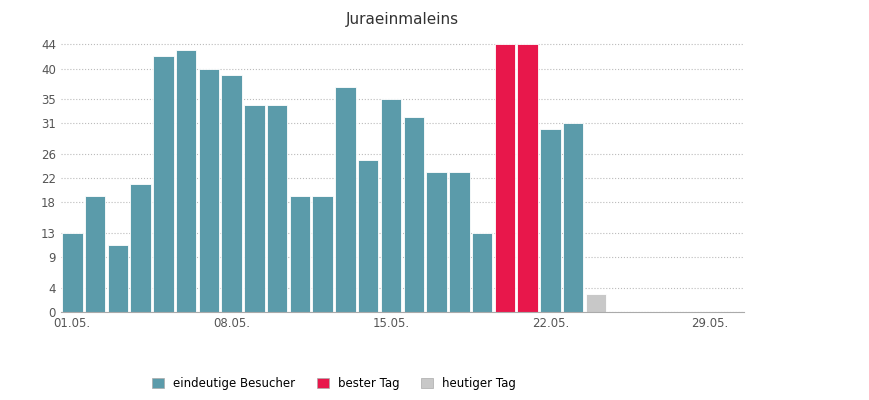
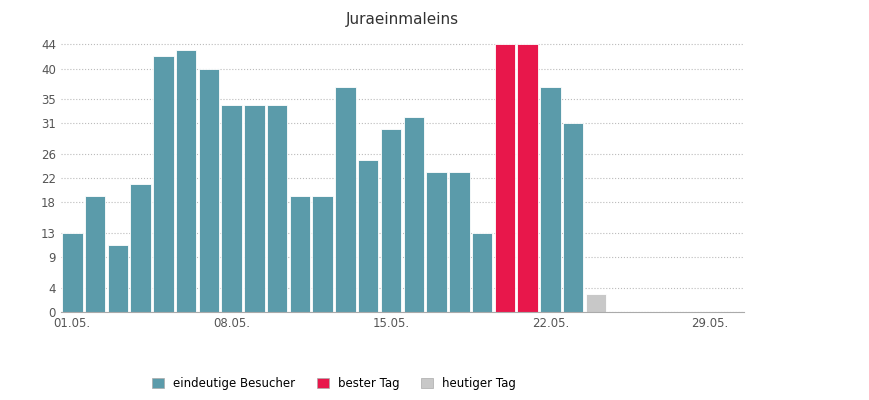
08.05.: 39 -> 34
15.05.: 35 -> 30
22.05.: 30 -> 37
